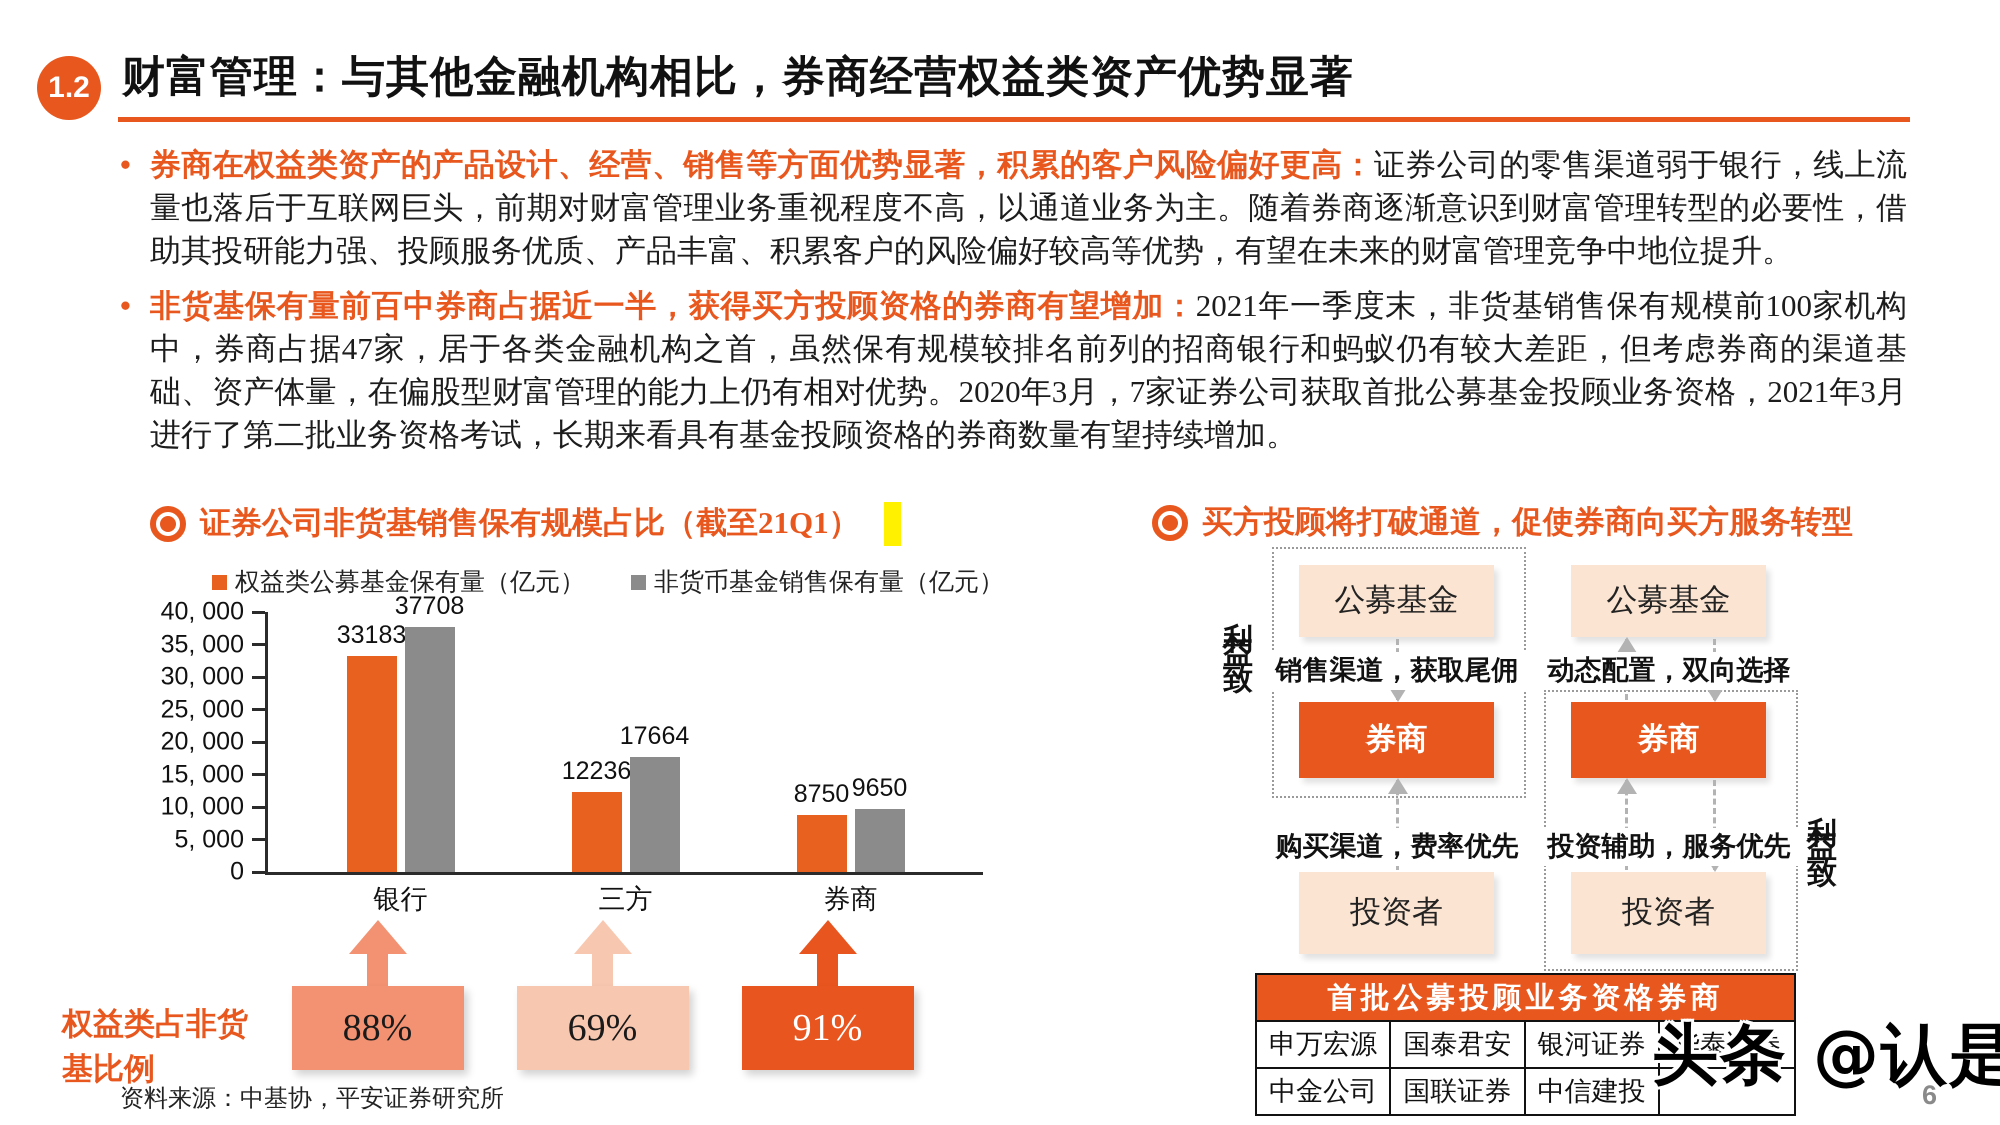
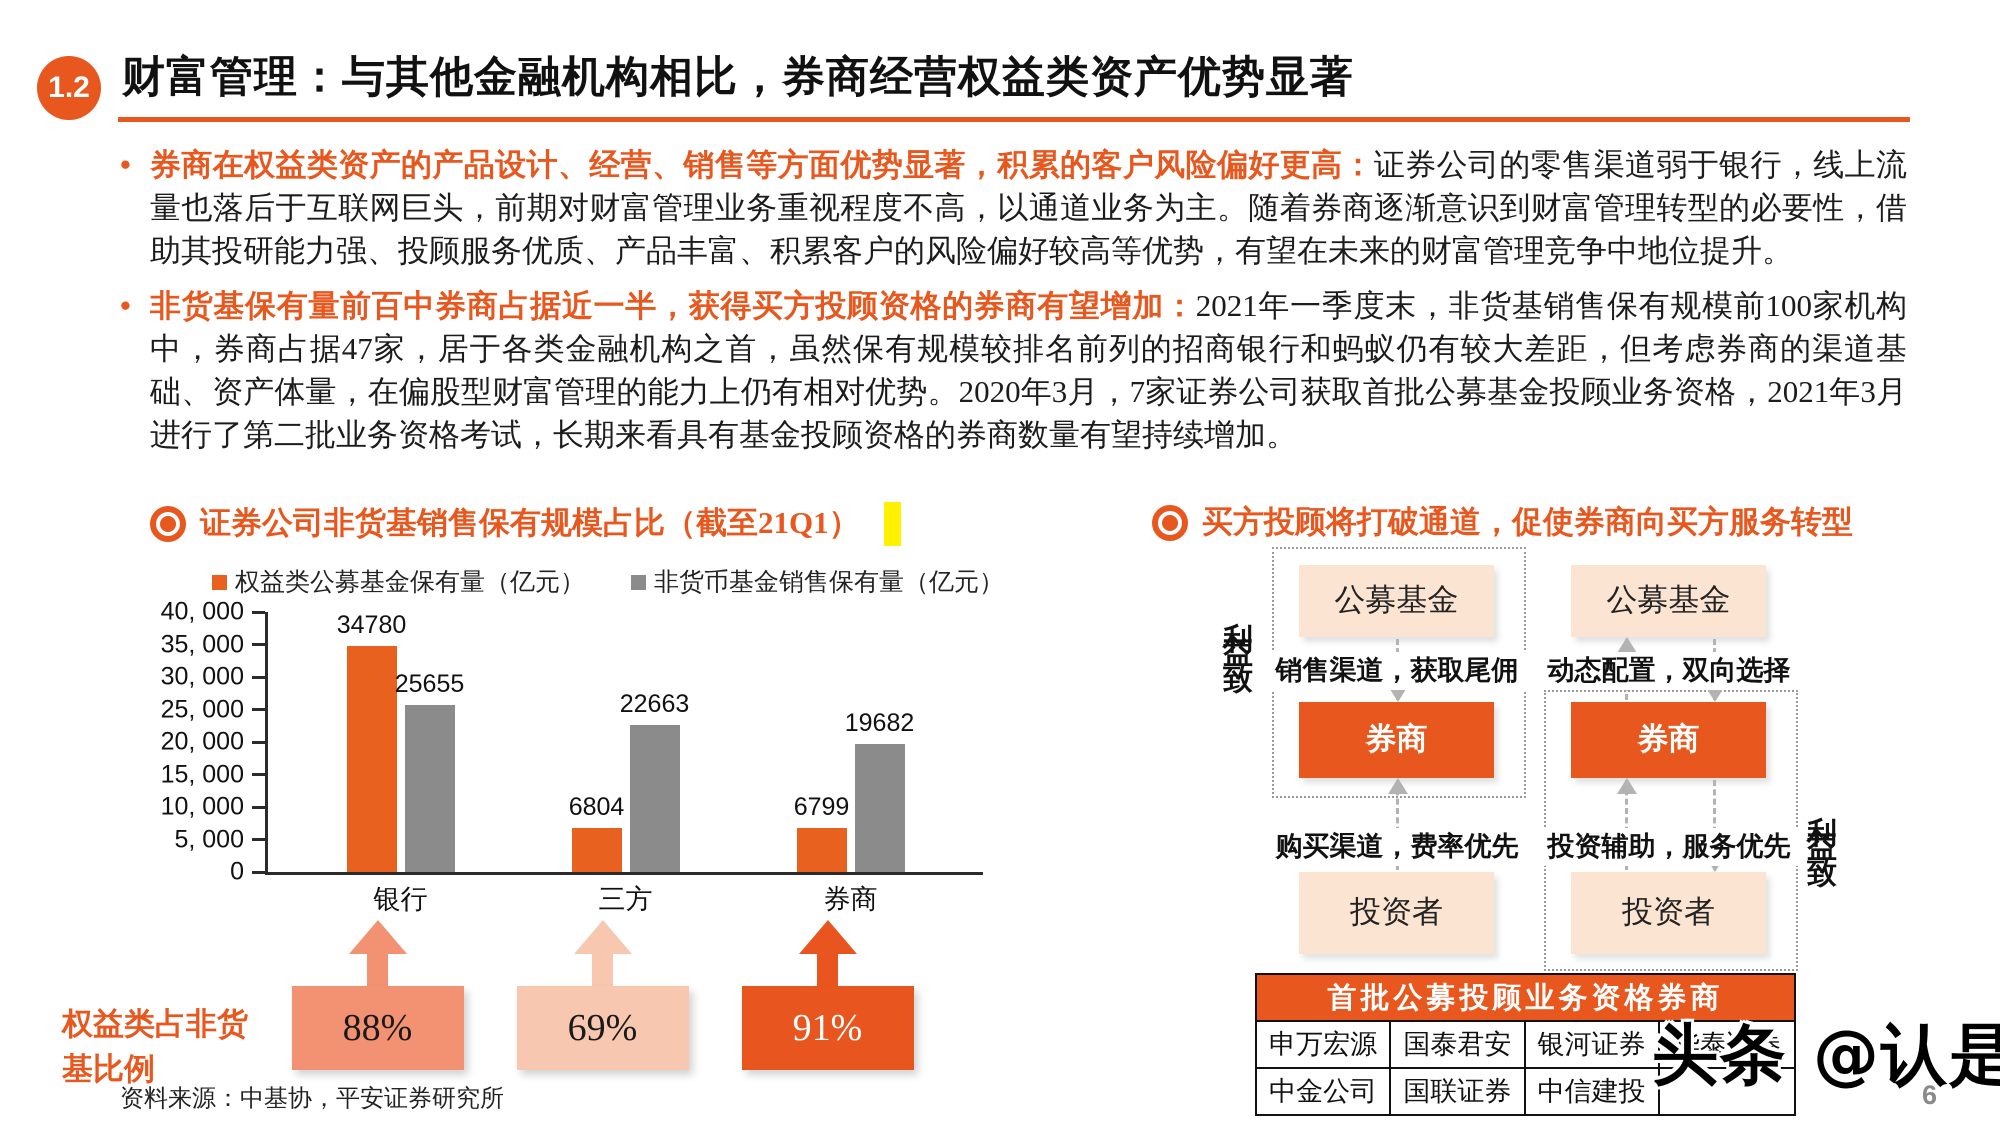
权益类公募基金保有量（亿元）/银行: 33183 -> 34780
非货币基金销售保有量（亿元）/银行: 37708 -> 25655
权益类公募基金保有量（亿元）/三方: 12236 -> 6804
非货币基金销售保有量（亿元）/三方: 17664 -> 22663
权益类公募基金保有量（亿元）/券商: 8750 -> 6799
非货币基金销售保有量（亿元）/券商: 9650 -> 19682
